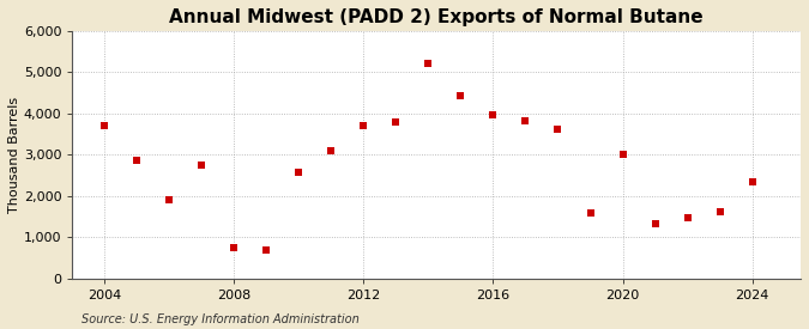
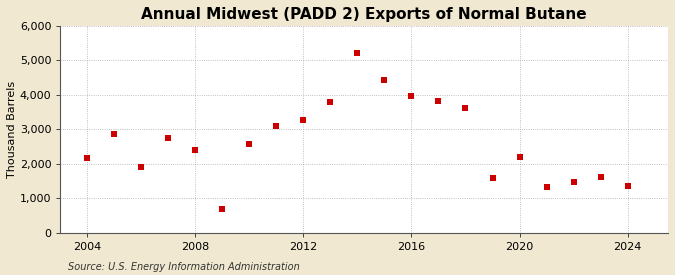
2004: 3,700 -> 2,150
2008: 750 -> 2,400
2012: 3,700 -> 3,260
2020: 3,000 -> 2,200
2024: 2,350 -> 1,340
